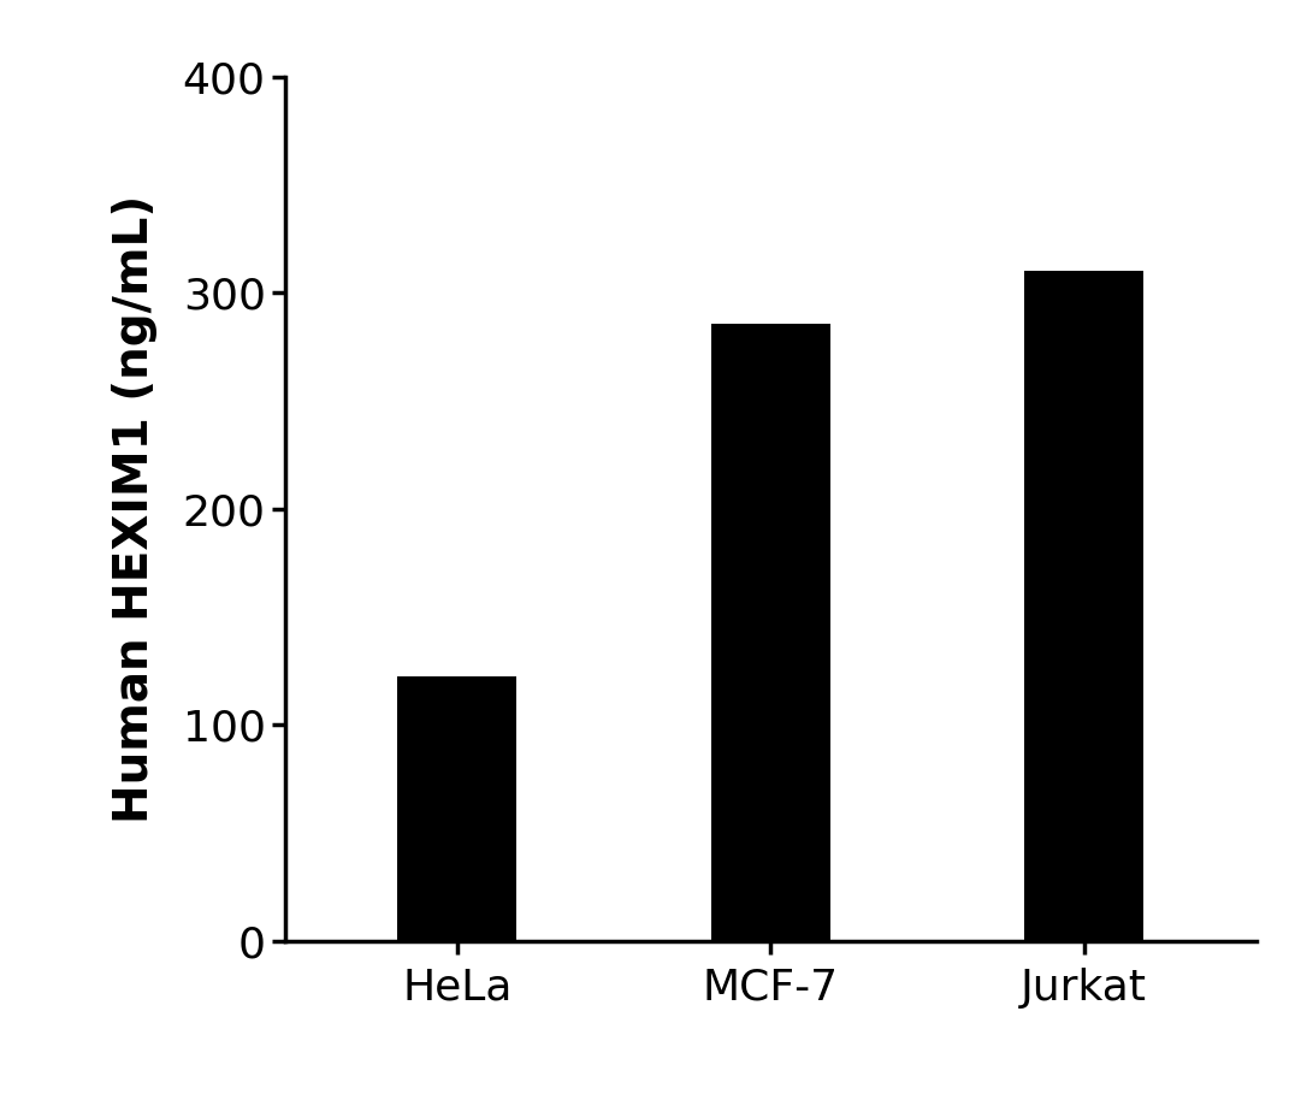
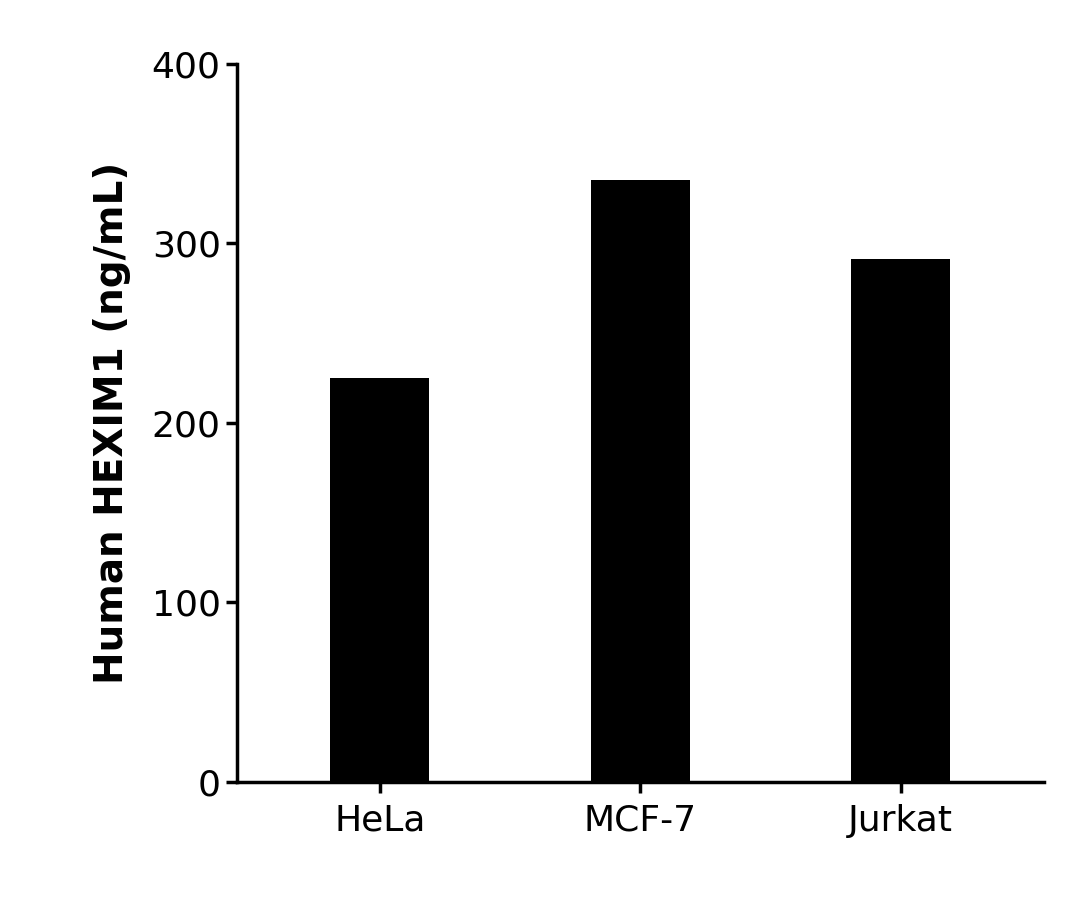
HeLa: 122 -> 225
MCF-7: 286 -> 335
Jurkat: 310 -> 291
